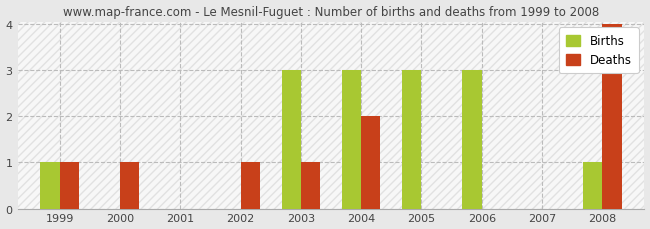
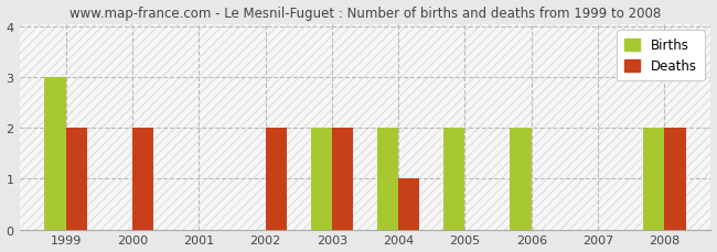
Births/1999: 1 -> 3
Deaths/1999: 1 -> 2
Deaths/2000: 1 -> 2
Deaths/2002: 1 -> 2
Births/2003: 3 -> 2
Deaths/2003: 1 -> 2
Births/2004: 3 -> 2
Deaths/2004: 2 -> 1
Births/2005: 3 -> 2
Births/2006: 3 -> 2
Births/2008: 1 -> 2
Deaths/2008: 4 -> 2
